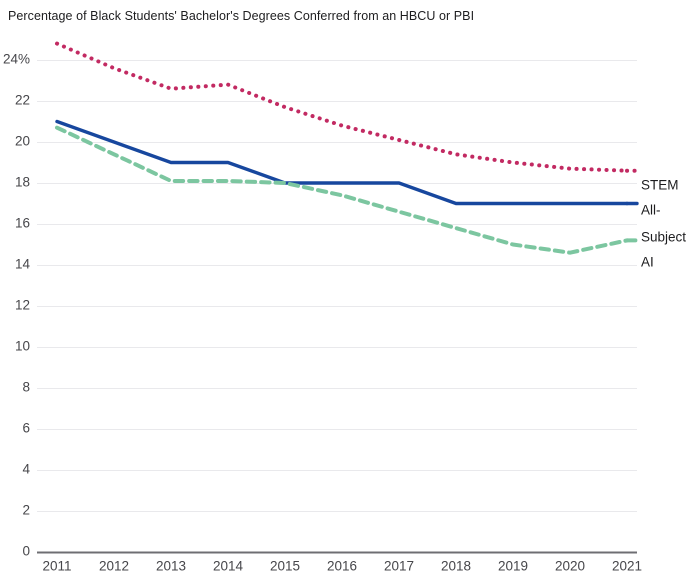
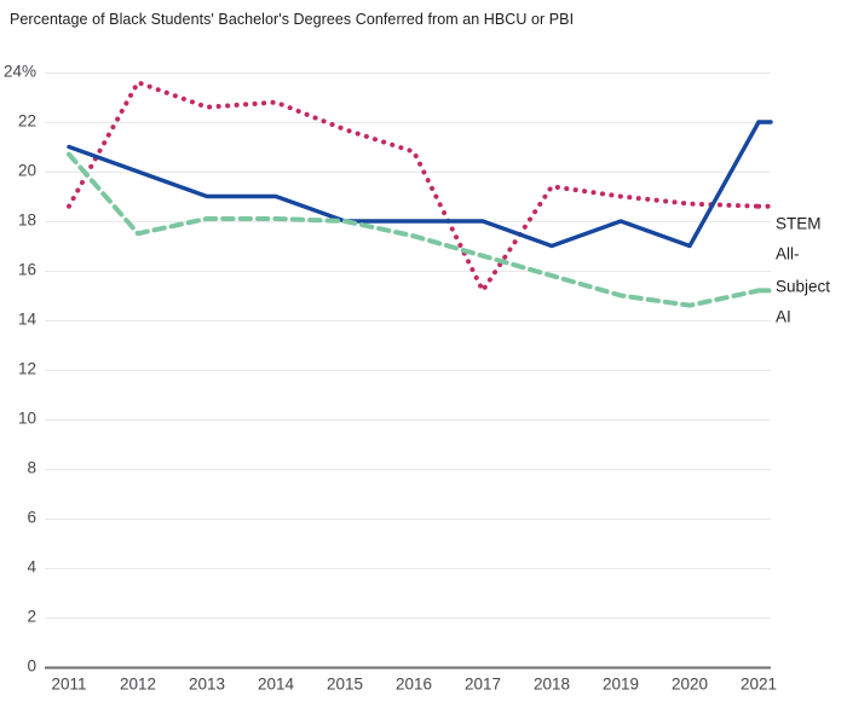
STEM/2011: 24.8% -> 18.6%
AI/2012: 19.4% -> 17.5%
STEM/2017: 20.1% -> 15.2%
All-Subject/2019: 17% -> 18%
All-Subject/2021: 17% -> 22%
